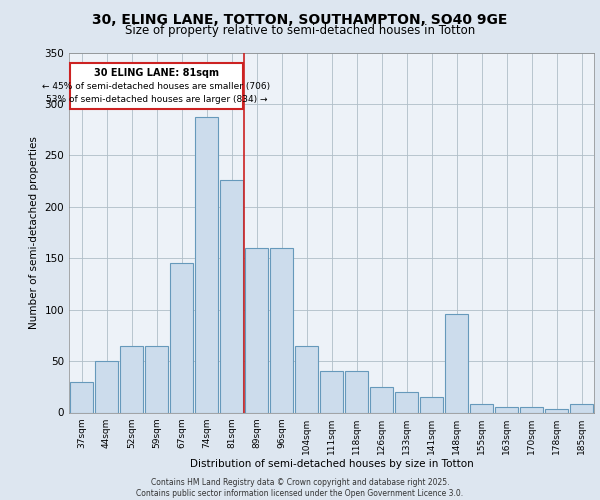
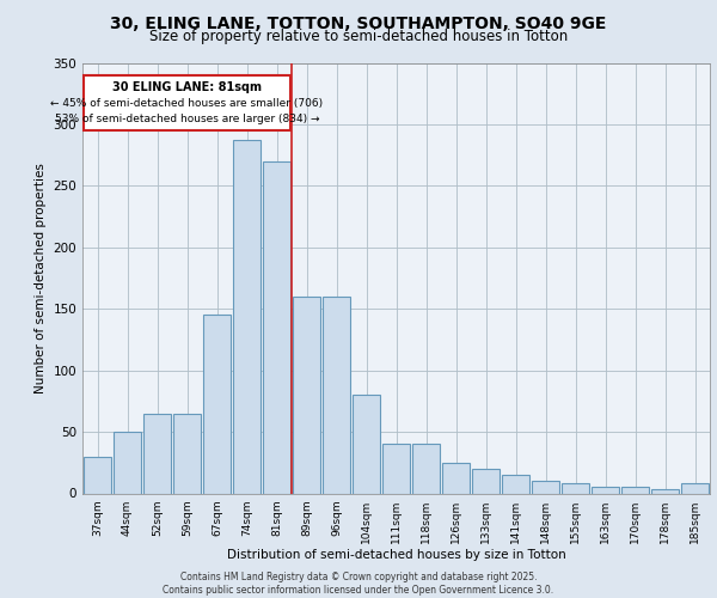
81sqm: 226 -> 270
104sqm: 65 -> 80
148sqm: 96 -> 10
